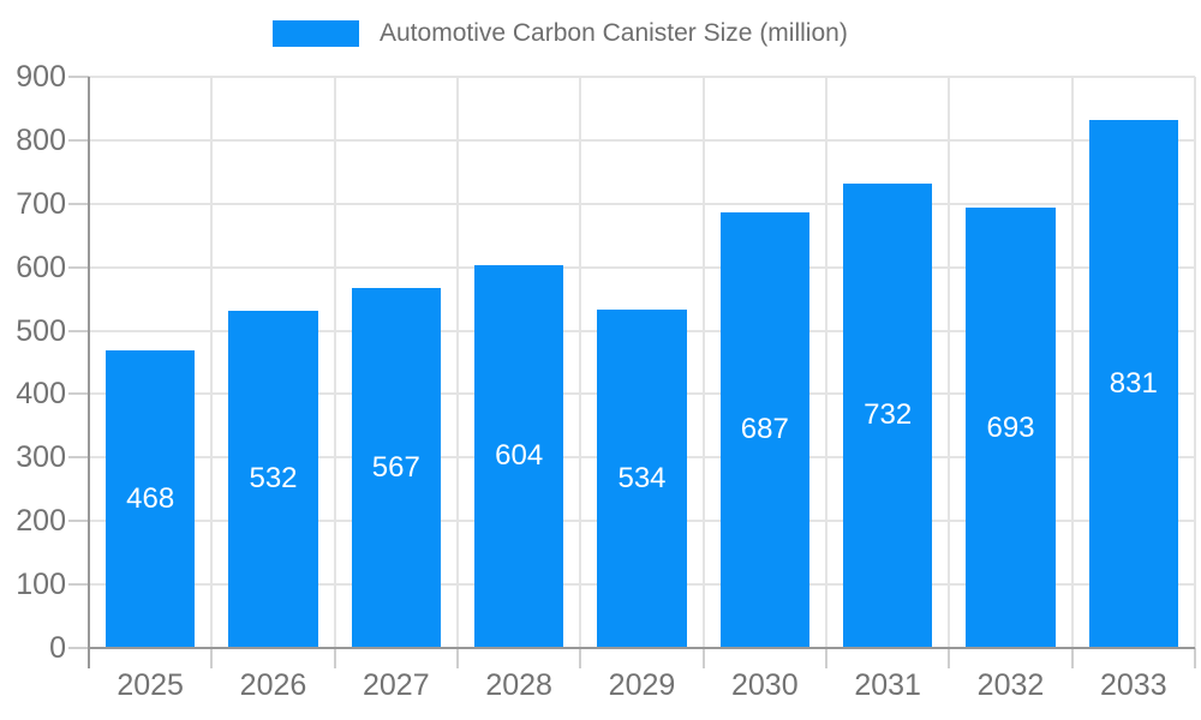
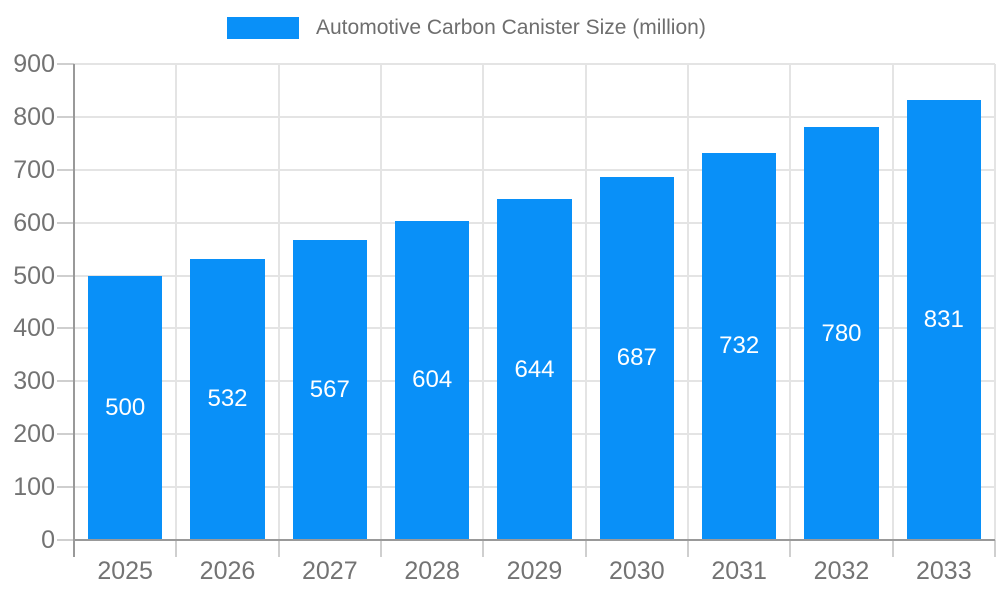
2025: 468 -> 500
2029: 534 -> 644
2032: 693 -> 780
